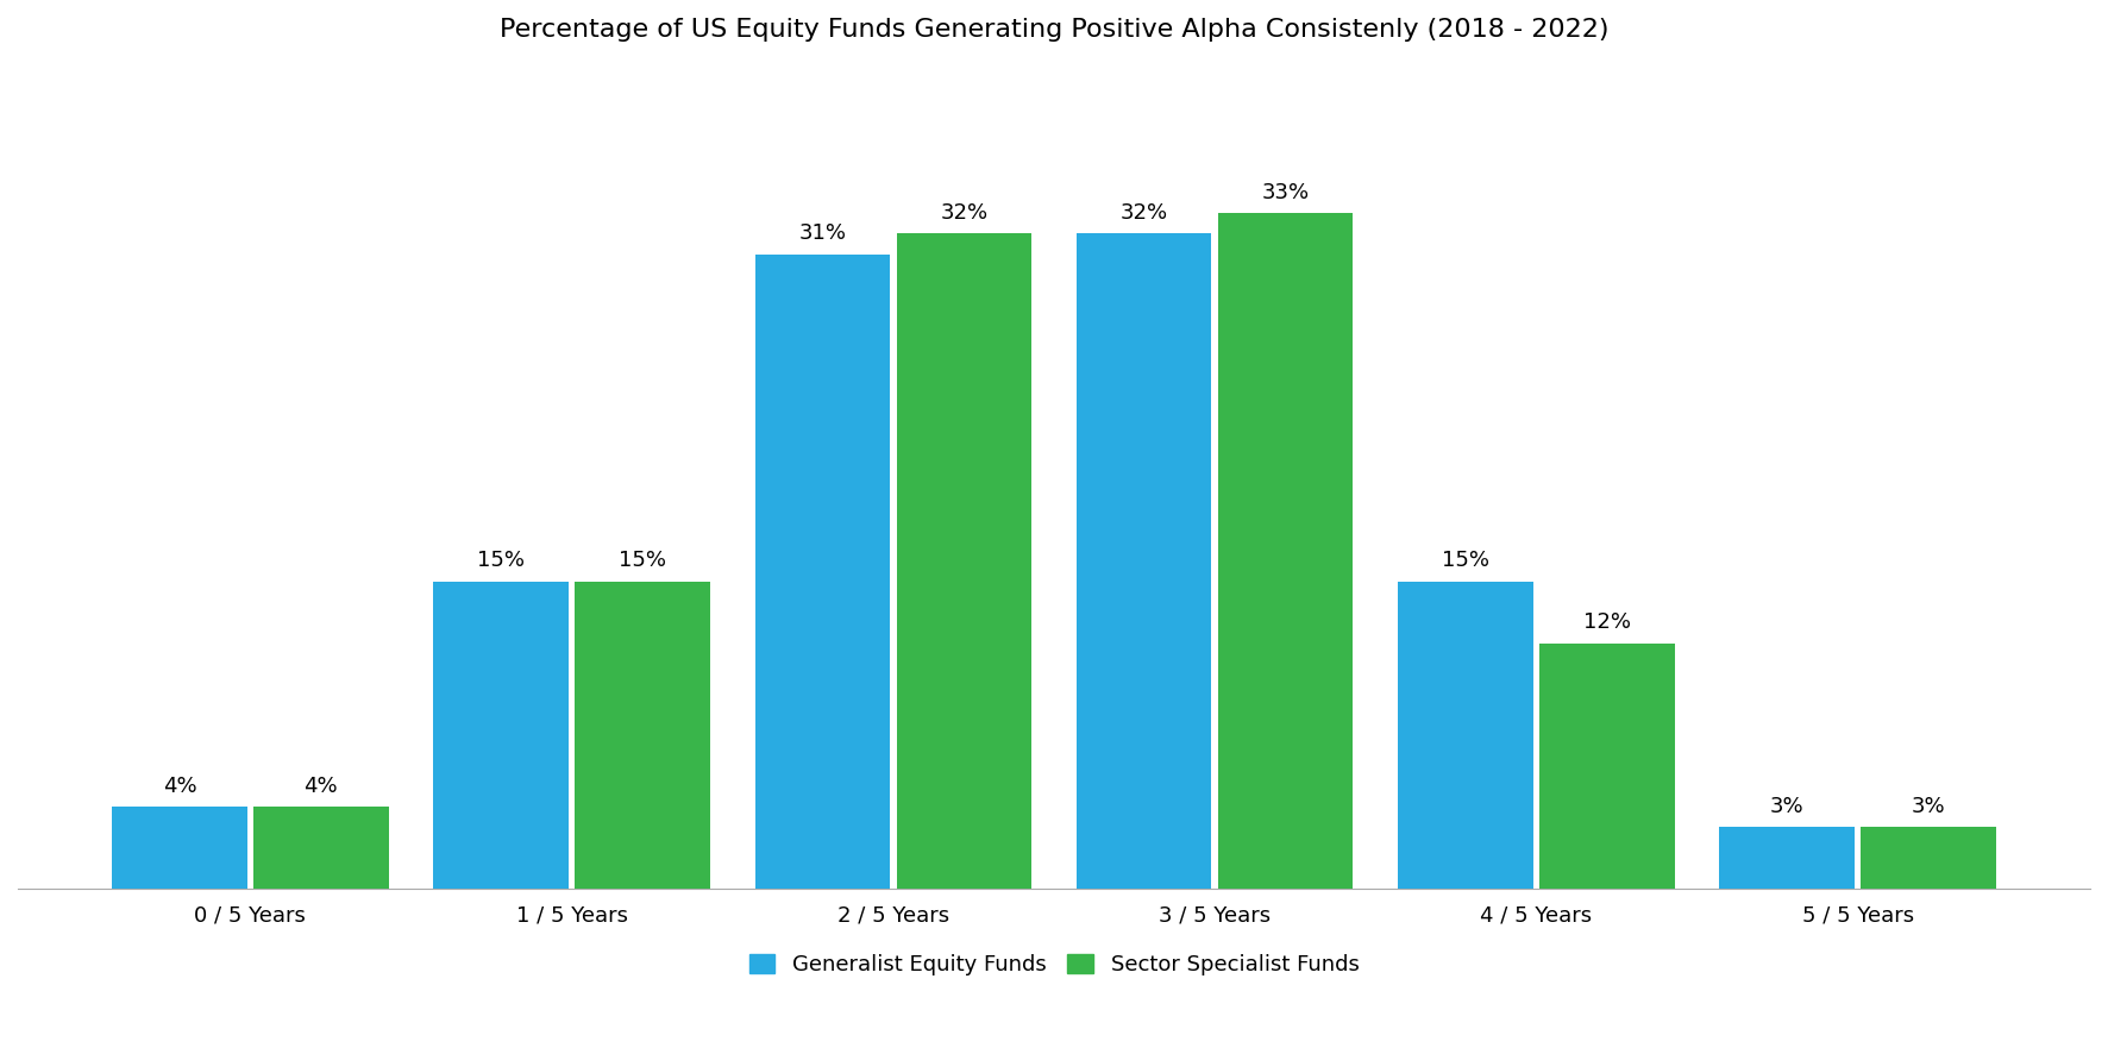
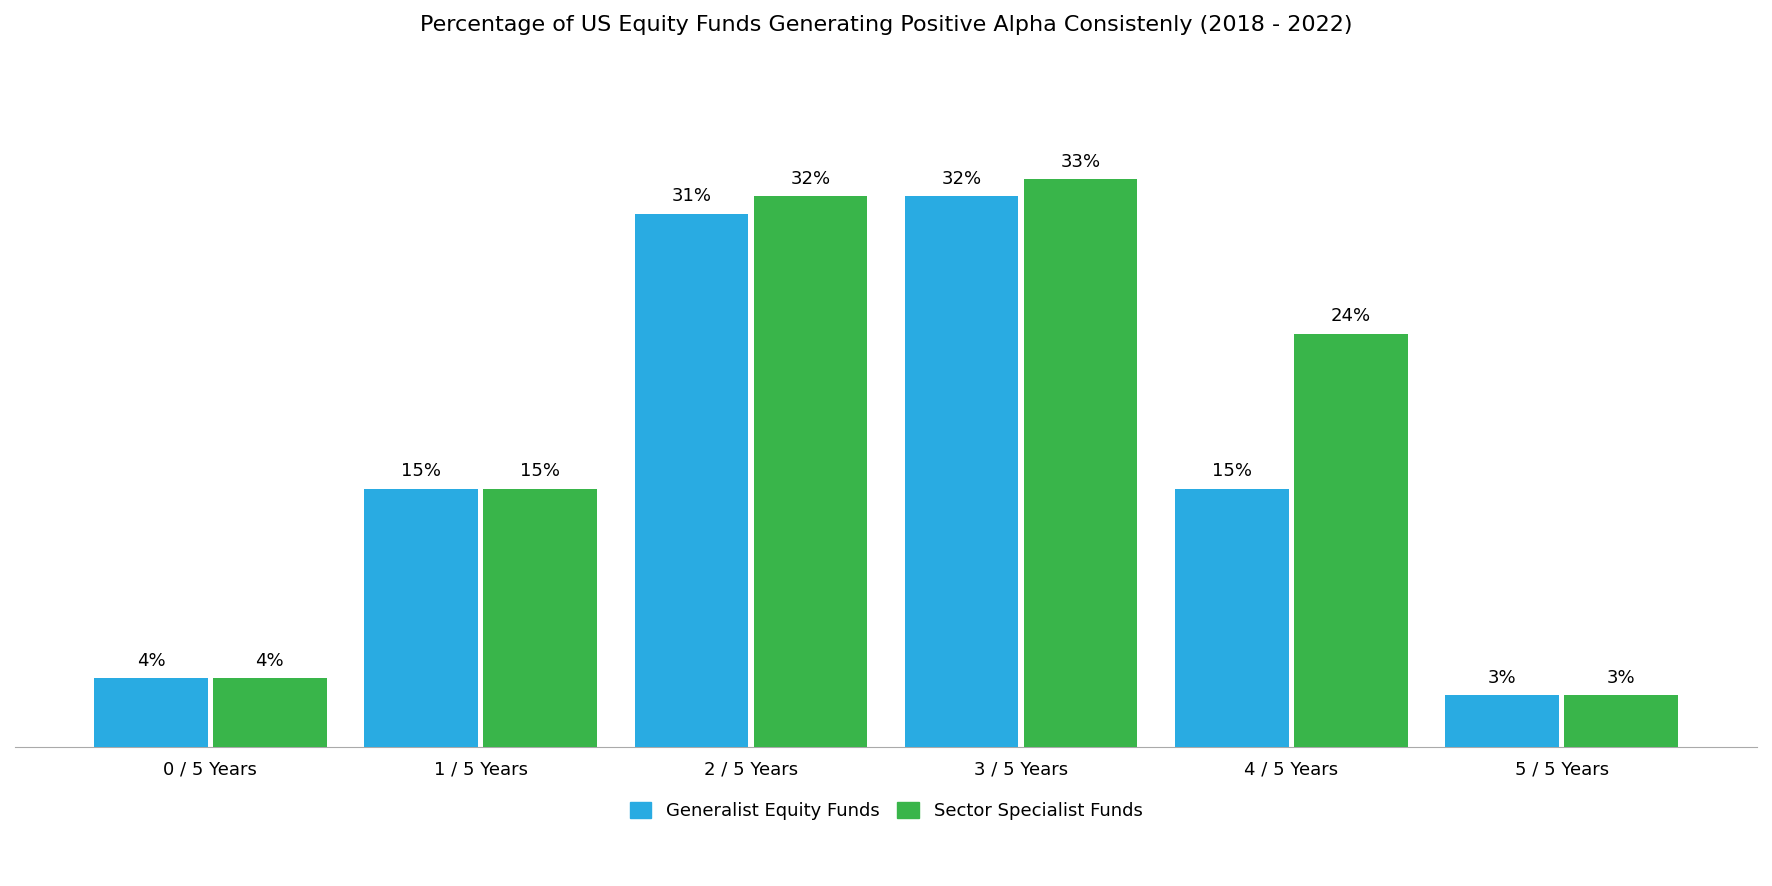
Sector Specialist Funds/4 / 5 Years: 12% -> 24%
